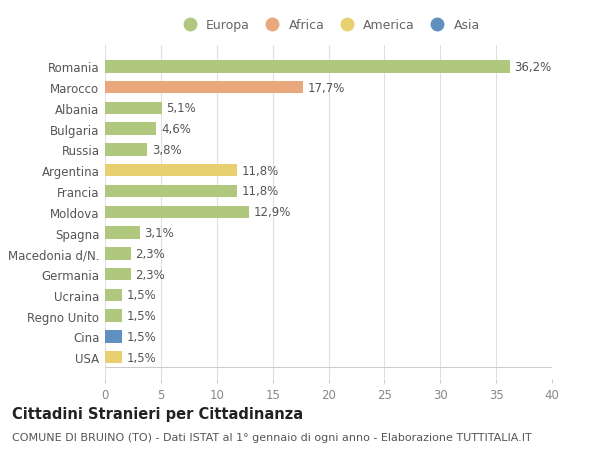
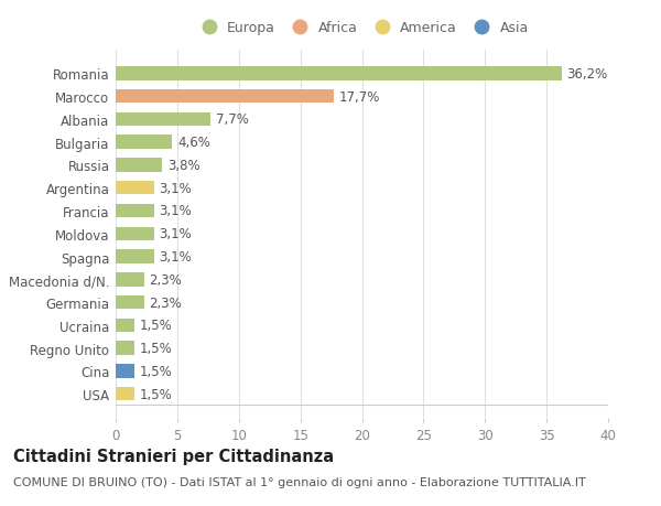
Albania: 5,1% -> 7,7%
Argentina: 11,8% -> 3,1%
Francia: 11,8% -> 3,1%
Moldova: 12,9% -> 3,1%
